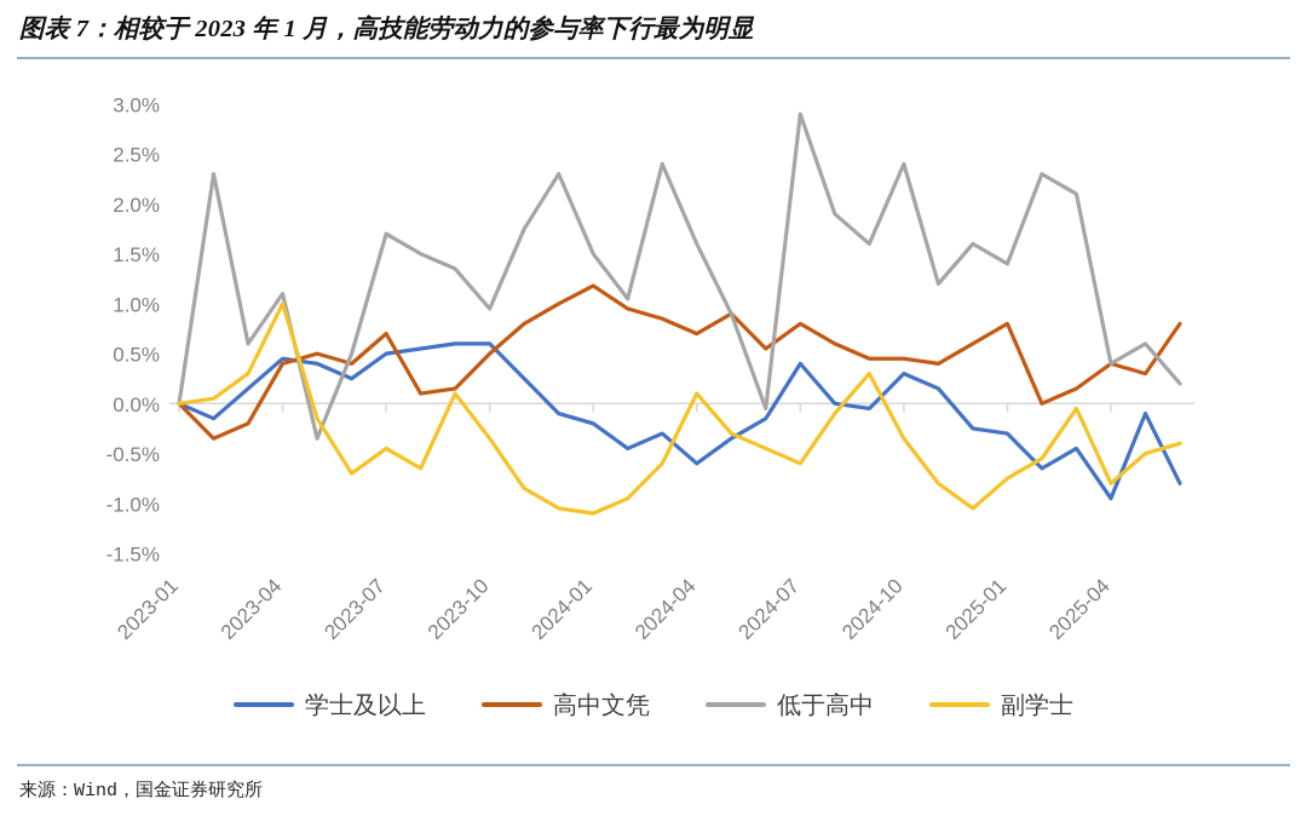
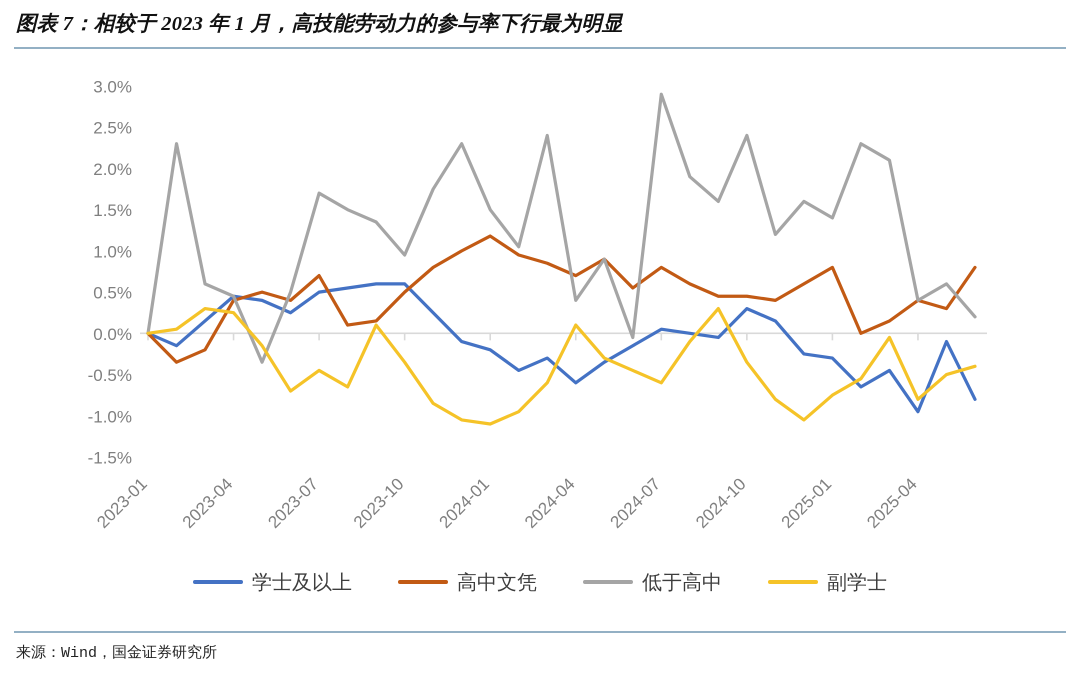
低于高中/2023-04: 1.1% -> 0.5%
副学士/2023-04: 1.0% -> 0.2%
低于高中/2024-04: 1.6% -> 0.4%
学士及以上/2024-07: 0.4% -> 0.1%
